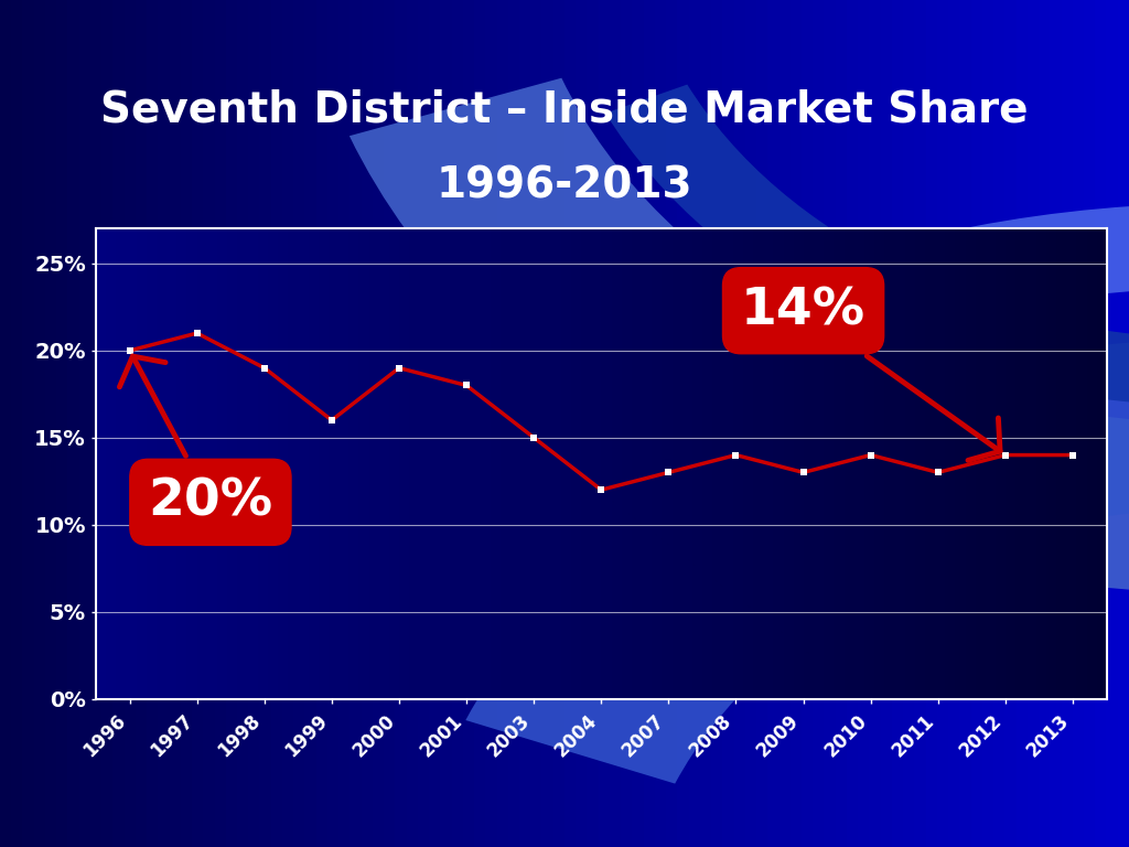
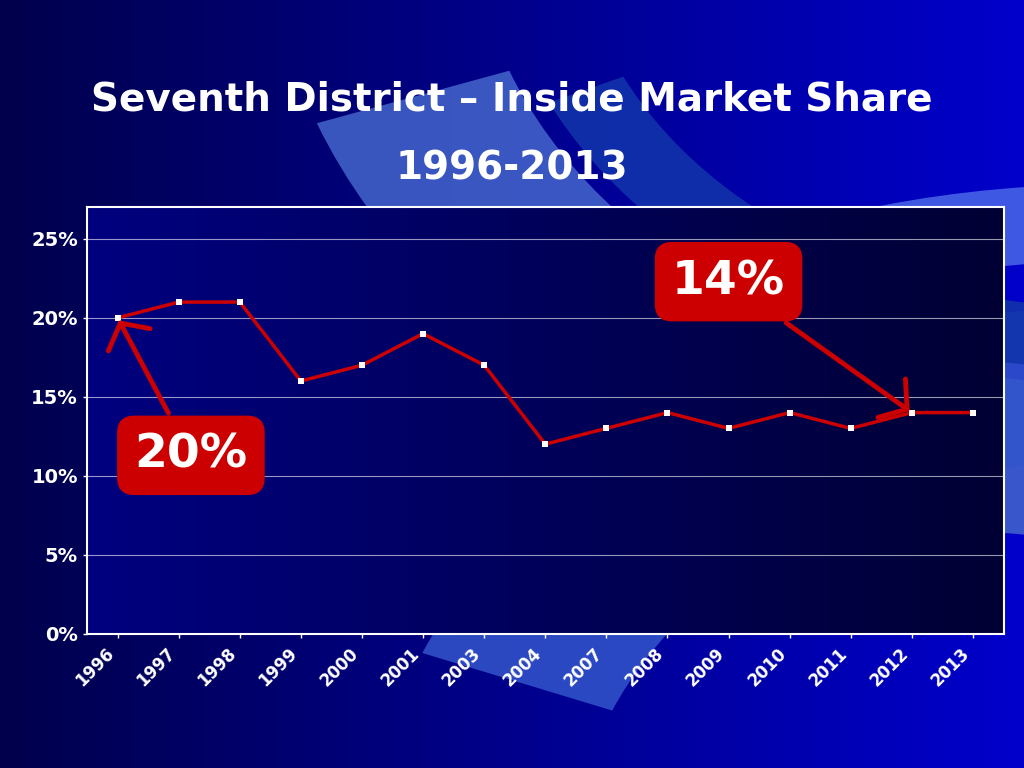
1998: 19% -> 21%
2000: 19% -> 17%
2001: 18% -> 19%
2003: 15% -> 17%
